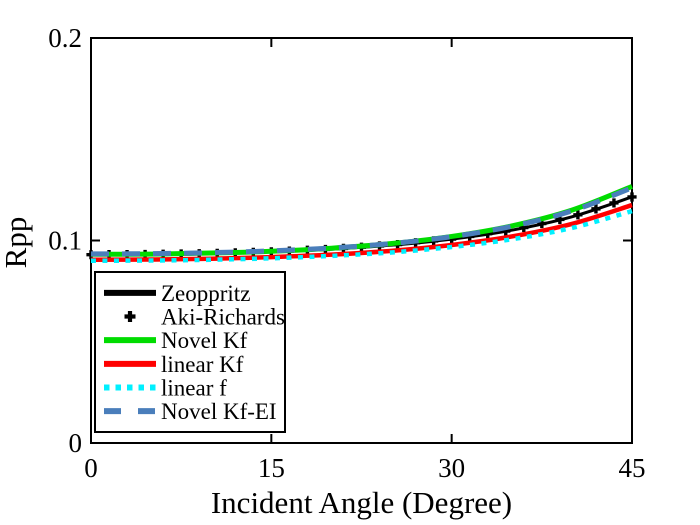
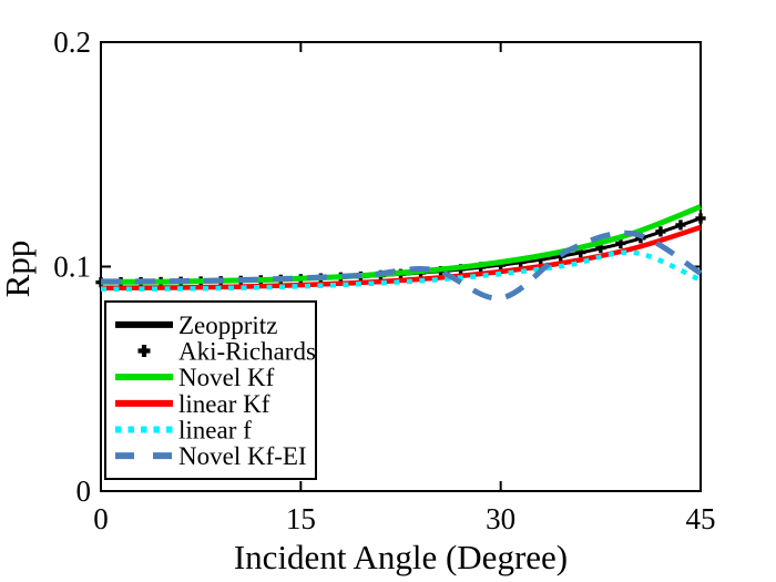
Novel Kf-EI/30: 0.102 -> 0.086
linear f/45: 0.115 -> 0.094
Novel Kf-EI/45: 0.126 -> 0.097
